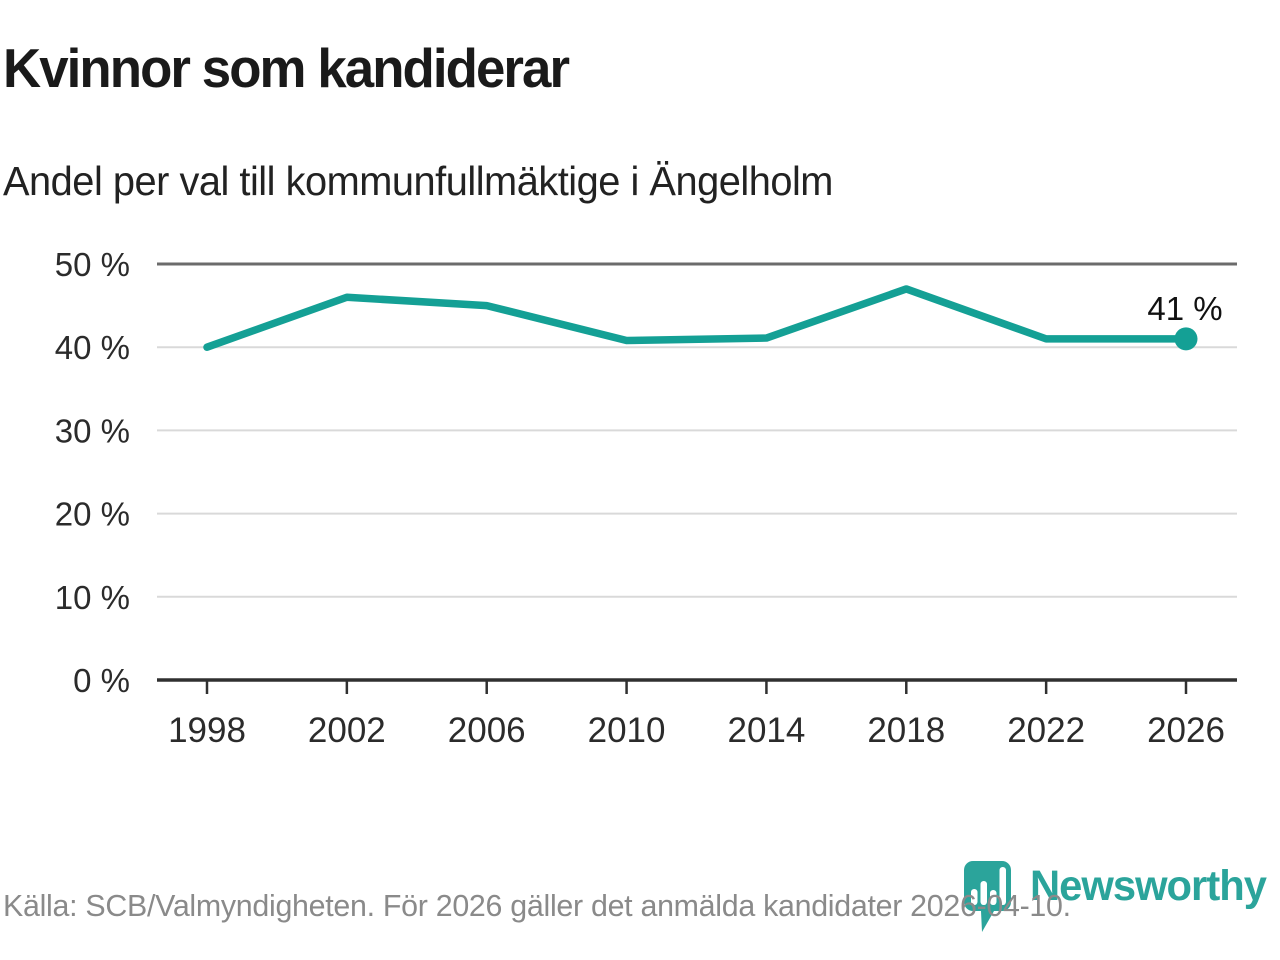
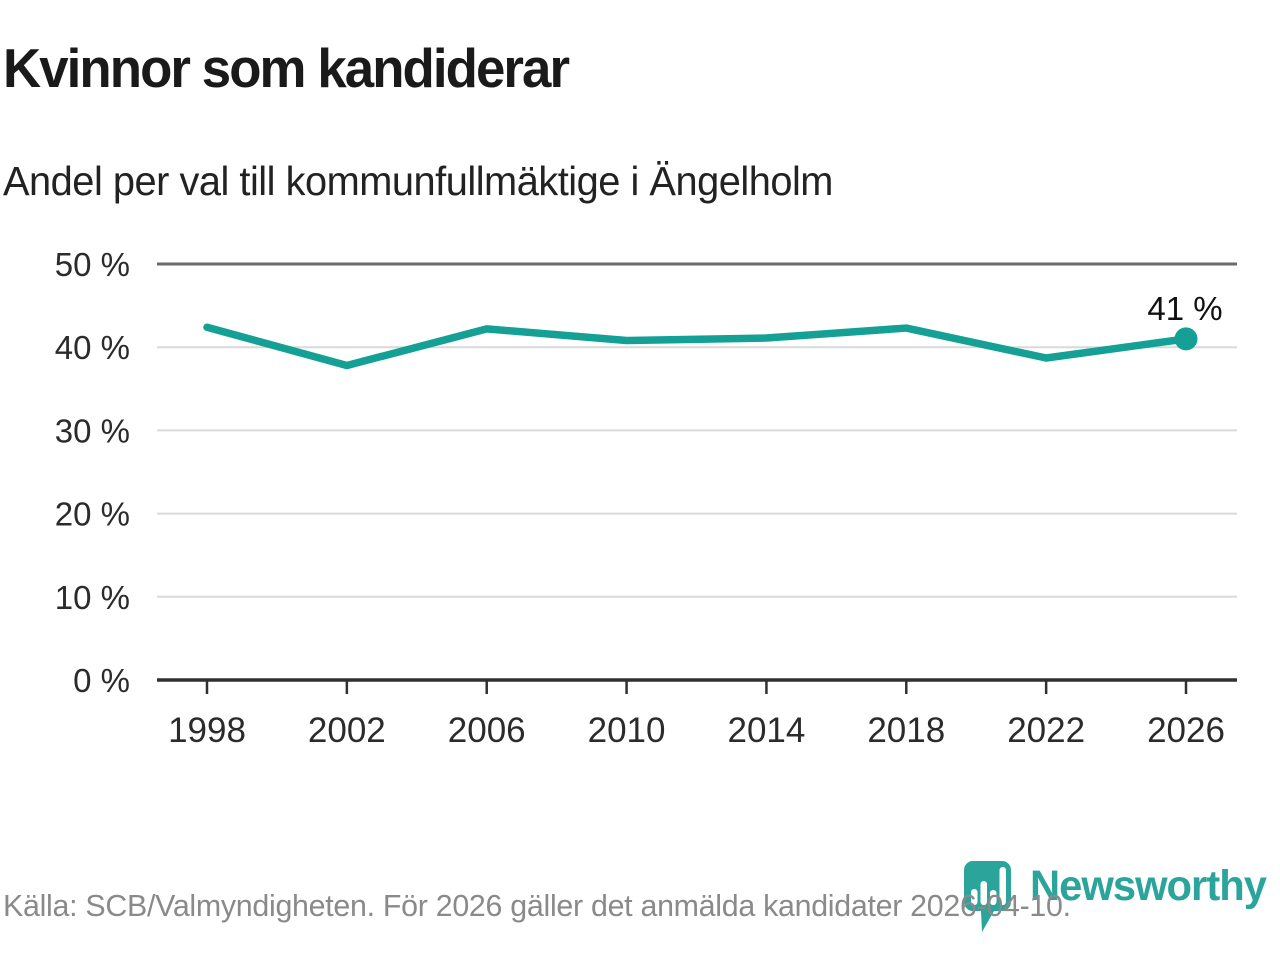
1998: 40% -> 42%
2002: 46% -> 38%
2006: 45% -> 42%
2018: 47% -> 42%
2022: 41% -> 39%
